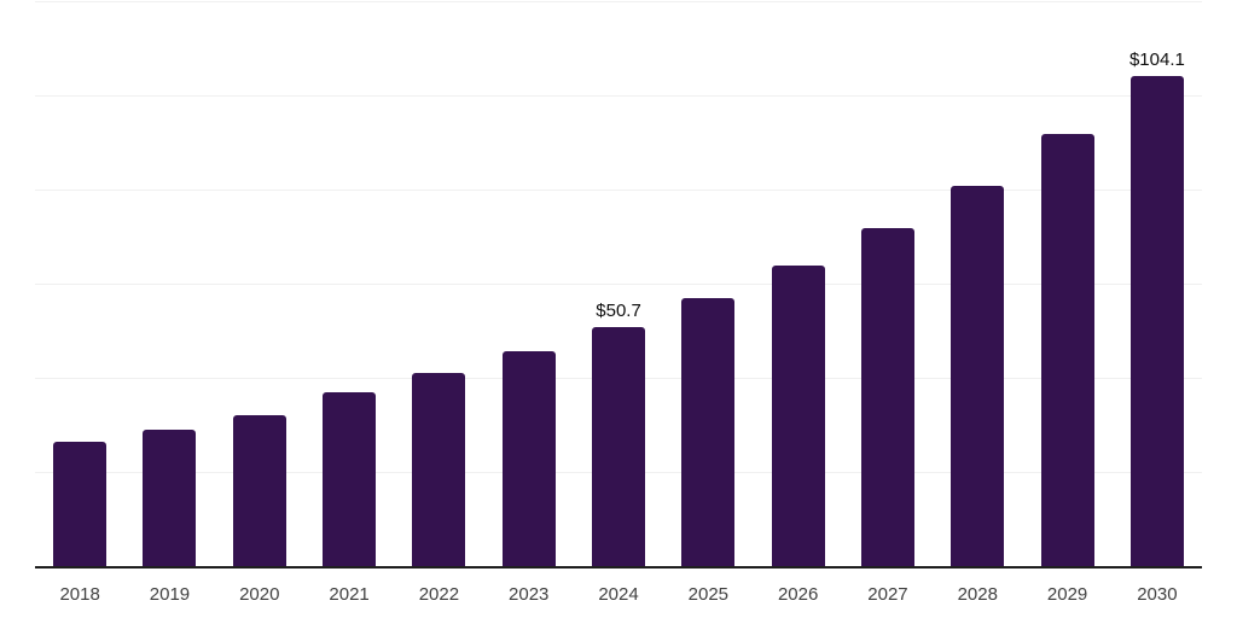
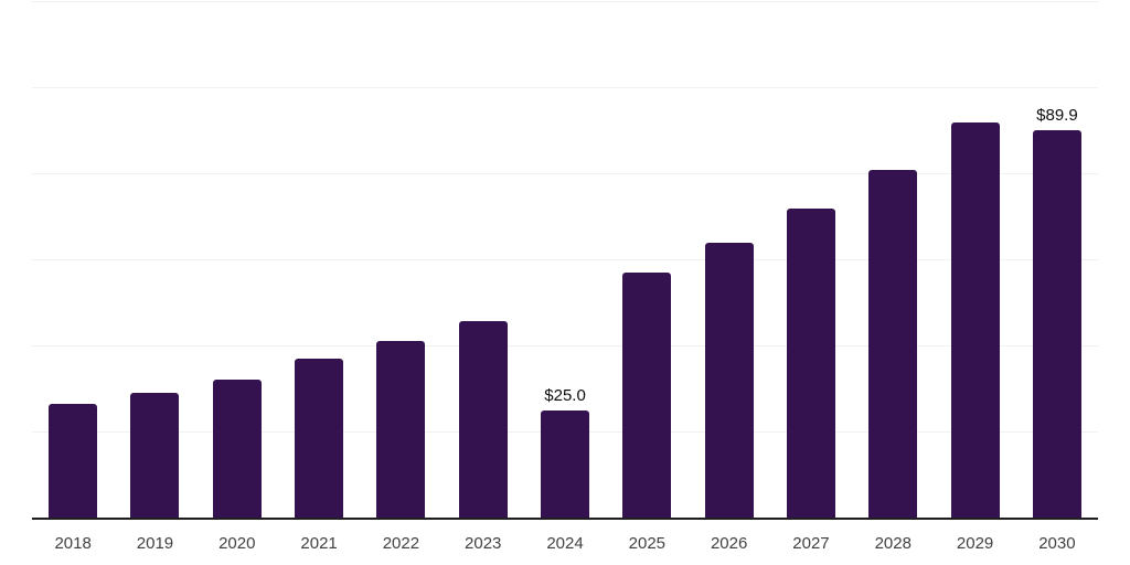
2024: $50.7 -> $25.0
2030: $104.1 -> $89.9
